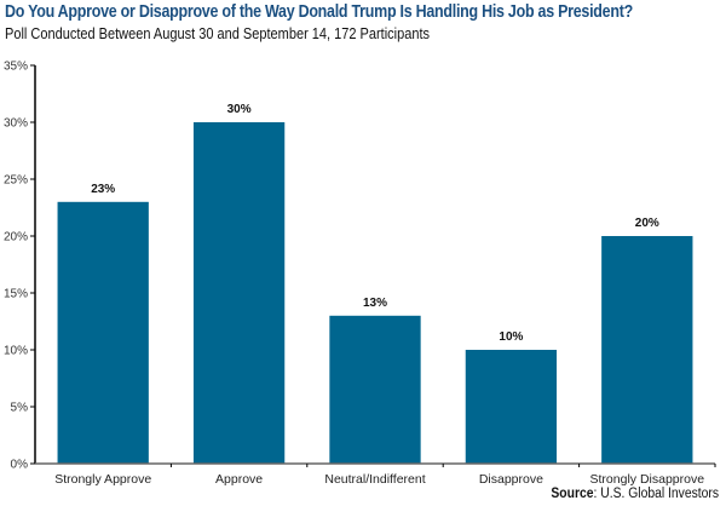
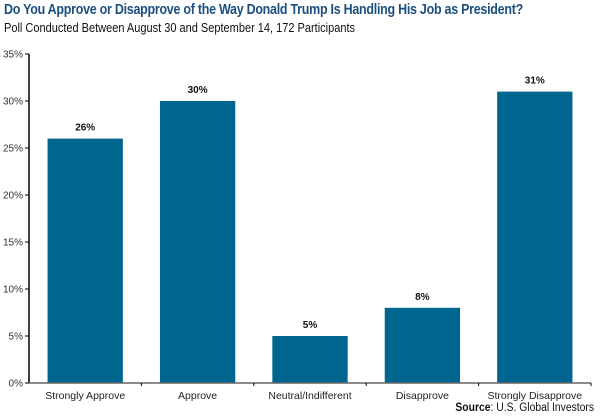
Strongly Approve: 23% -> 26%
Neutral/Indifferent: 13% -> 5%
Disapprove: 10% -> 8%
Strongly Disapprove: 20% -> 31%
